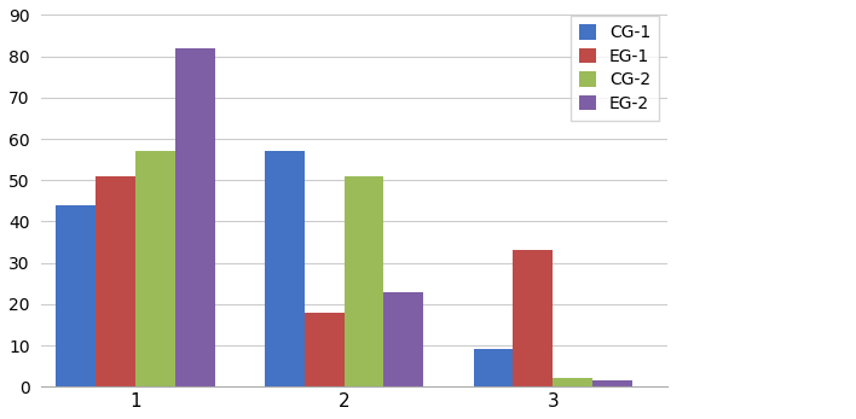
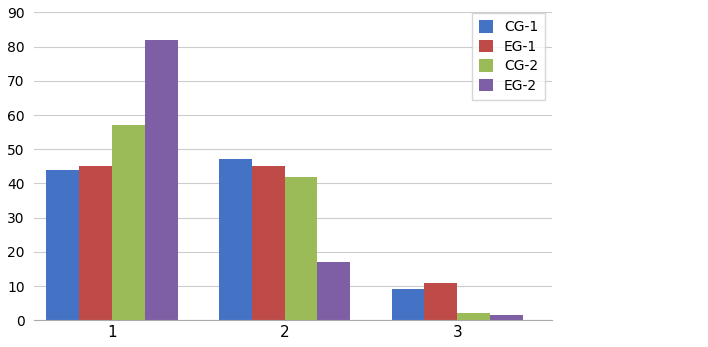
EG-1/1: 51 -> 45
CG-1/2: 57 -> 47
EG-1/2: 18 -> 45
CG-2/2: 51 -> 42
EG-2/2: 23.0 -> 17.0
EG-1/3: 33 -> 11
